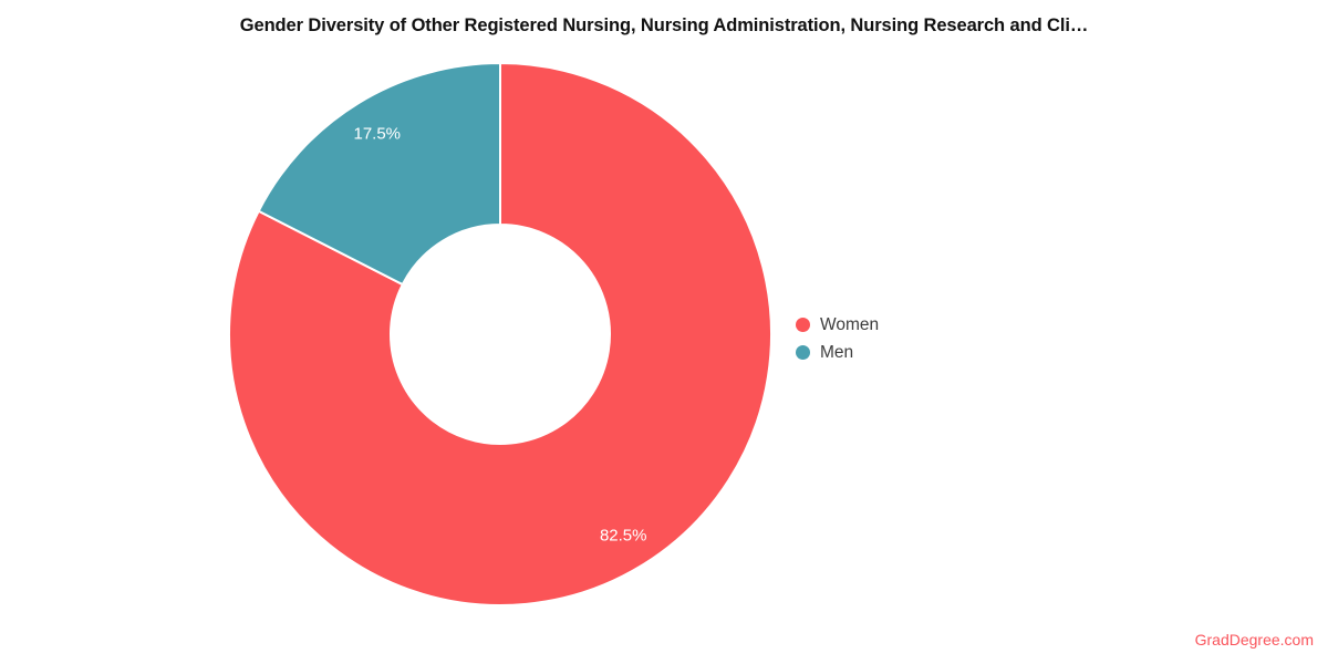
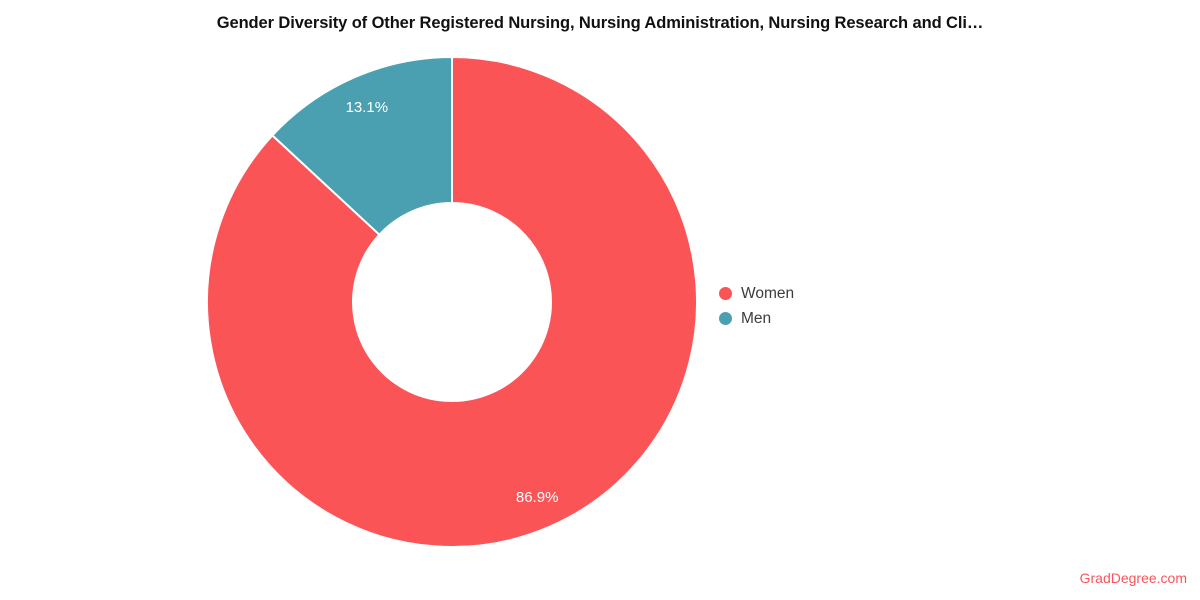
Women: 82.5% -> 86.9%
Men: 17.5% -> 13.1%
